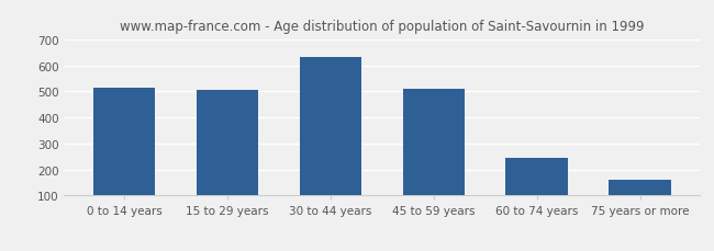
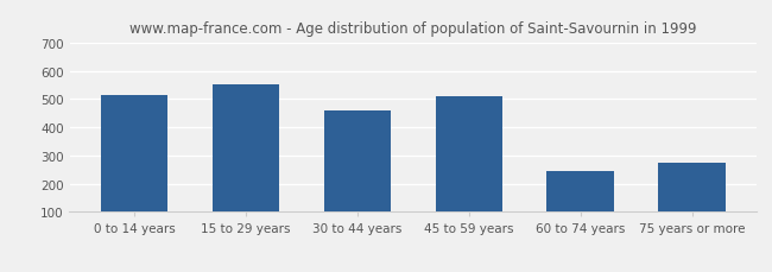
15 to 29 years: 505 -> 550
30 to 44 years: 632 -> 460
75 years or more: 160 -> 275
